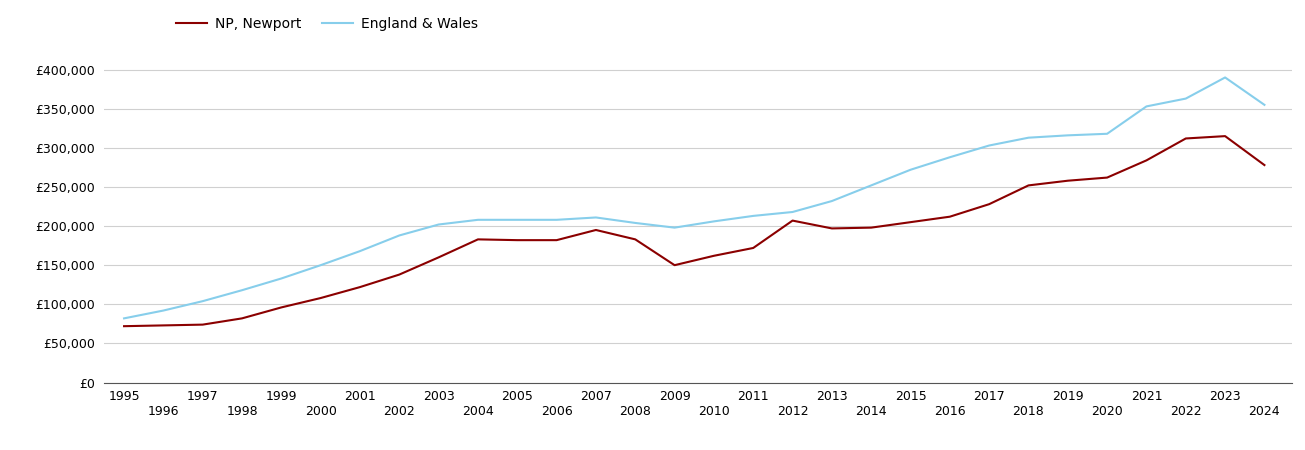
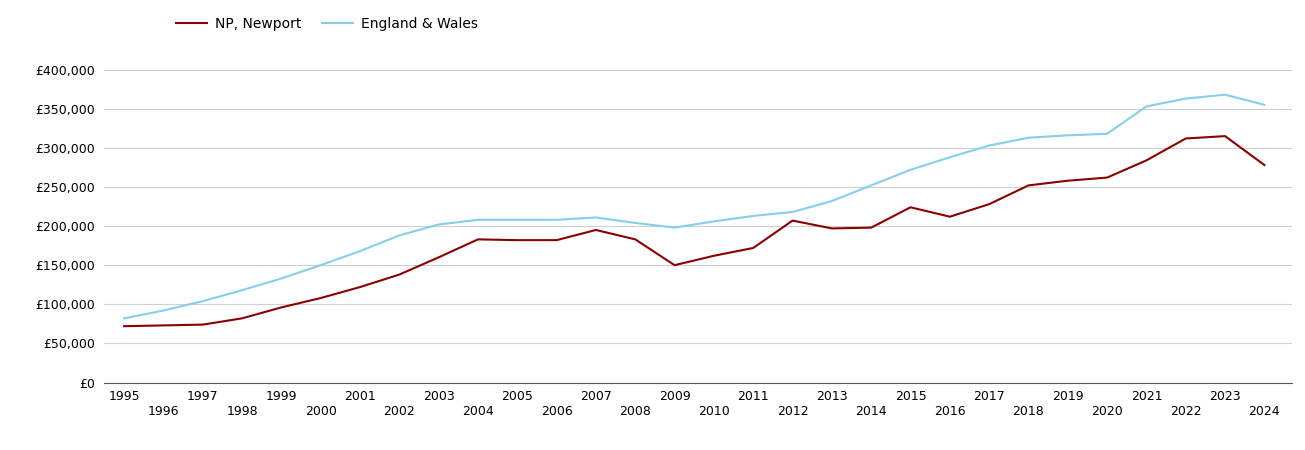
NP, Newport/2015: £205,000 -> £224,000
England & Wales/2023: £390,000 -> £368,000
